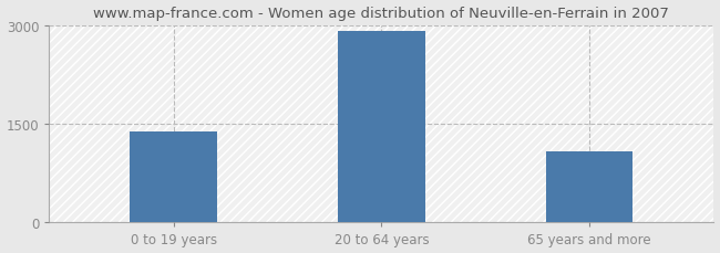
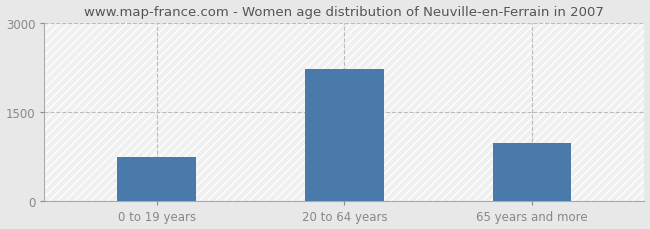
0 to 19 years: 1390 -> 740
20 to 64 years: 2920 -> 2220
65 years and more: 1080 -> 980
